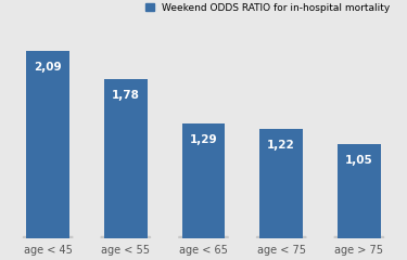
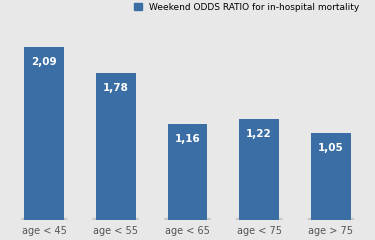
age < 65: 1,29 -> 1,16
